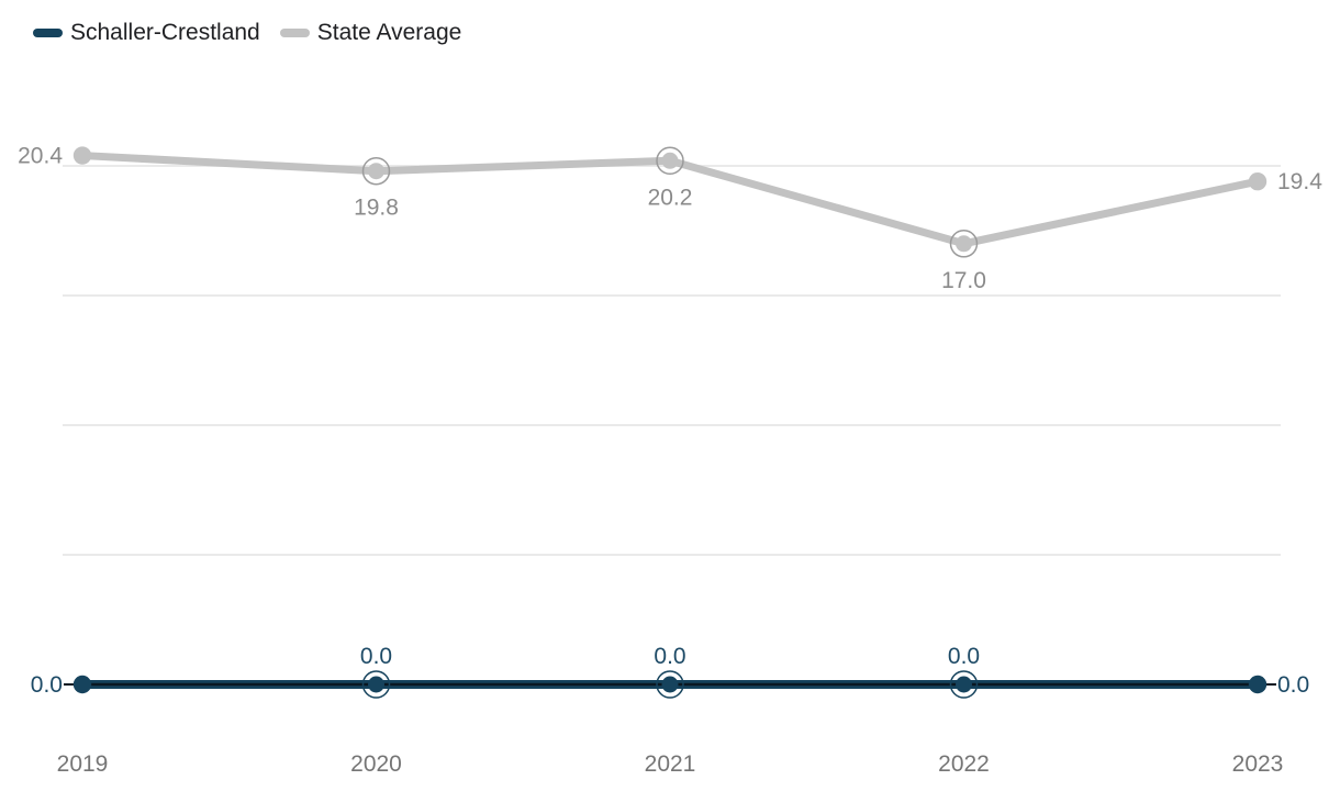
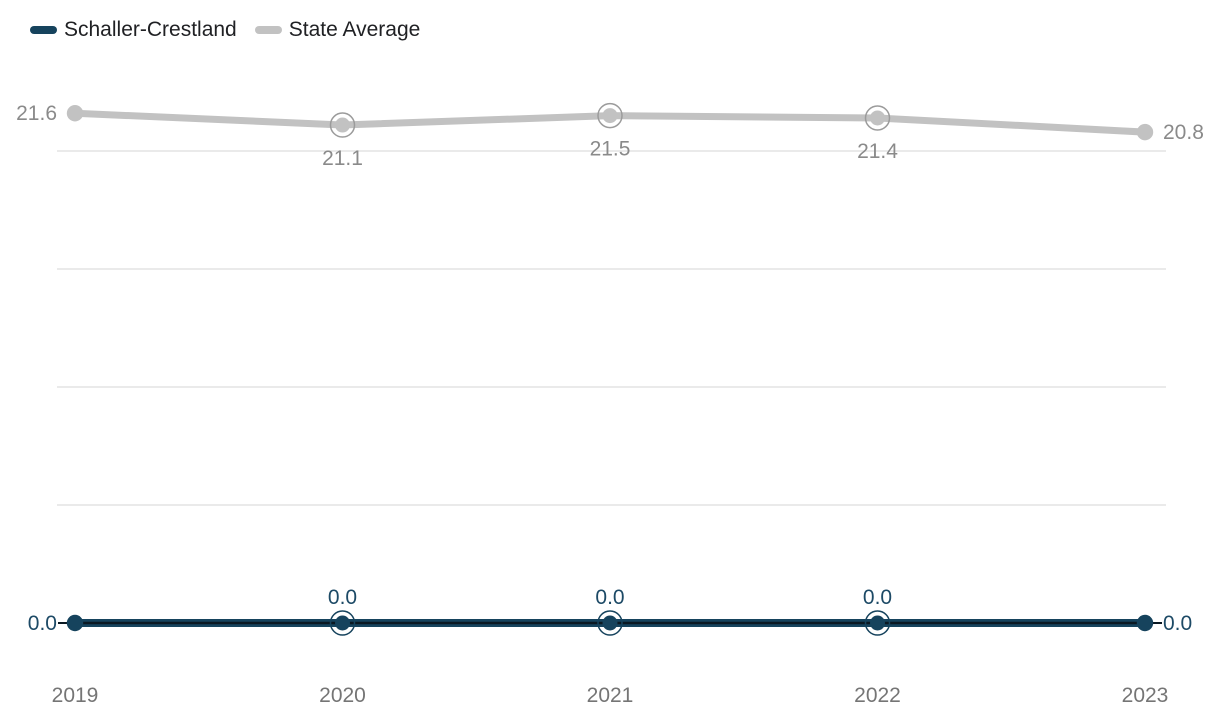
State Average/2019: 20.4 -> 21.6
State Average/2020: 19.8 -> 21.1
State Average/2021: 20.2 -> 21.5
State Average/2022: 17.0 -> 21.4
State Average/2023: 19.4 -> 20.8
